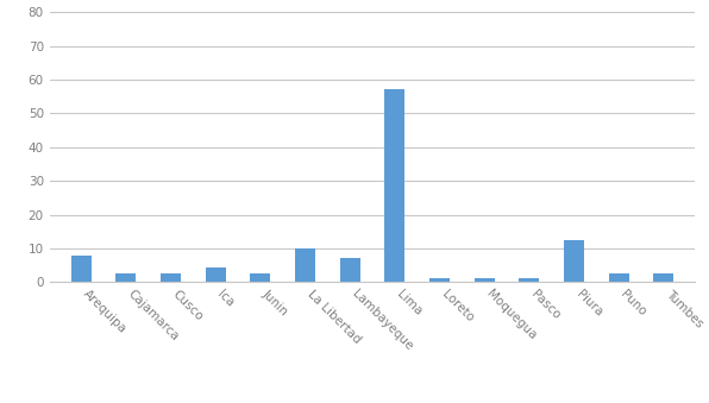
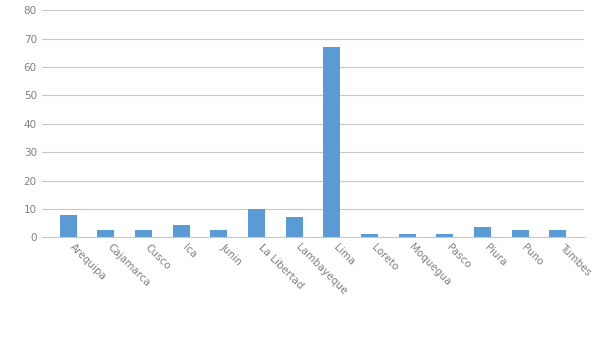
Lima: 57.0 -> 67.0
Piura: 12.5 -> 3.5
